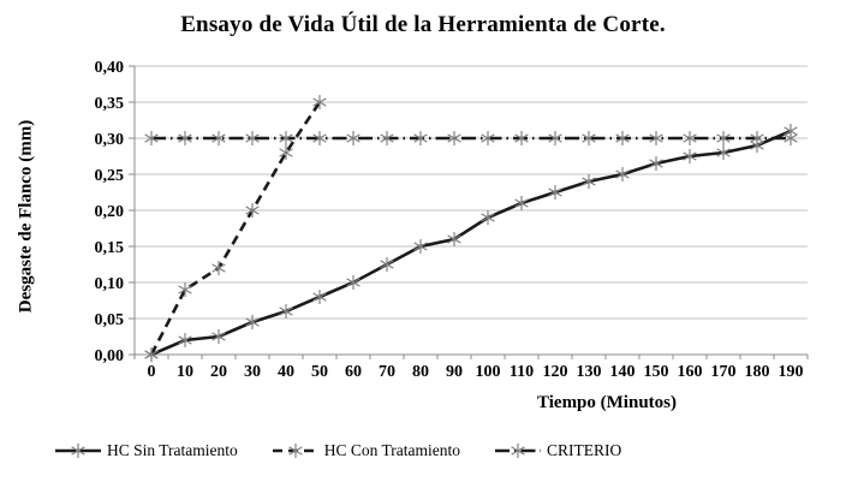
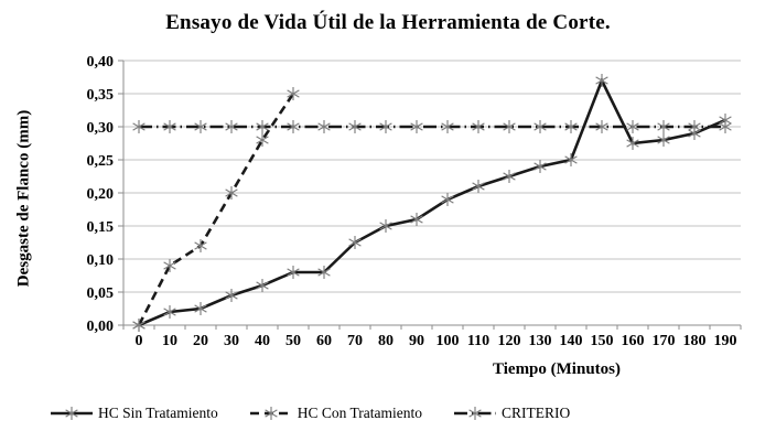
HC Sin Tratamiento/60: 0,10 -> 0,08
HC Sin Tratamiento/150: 0,27 -> 0,37
